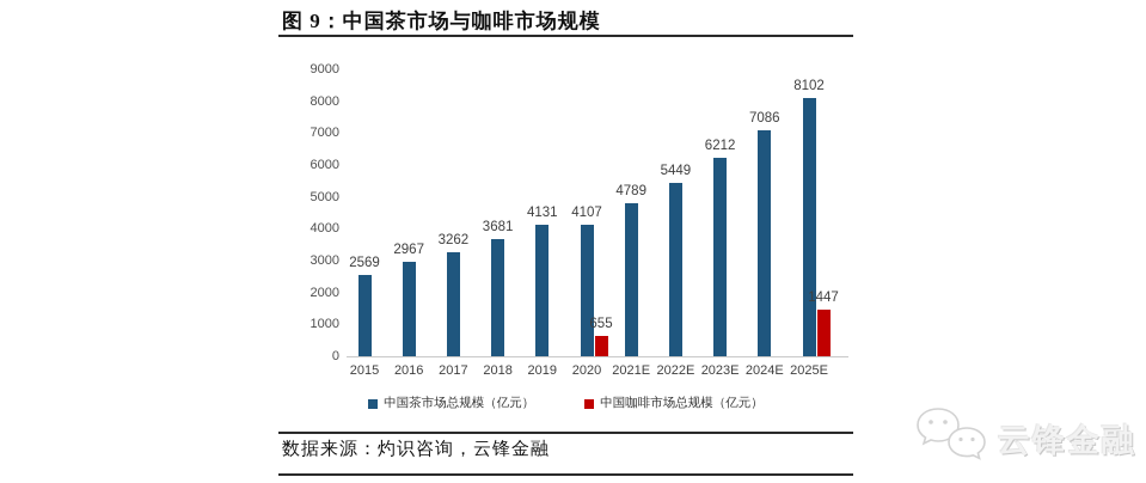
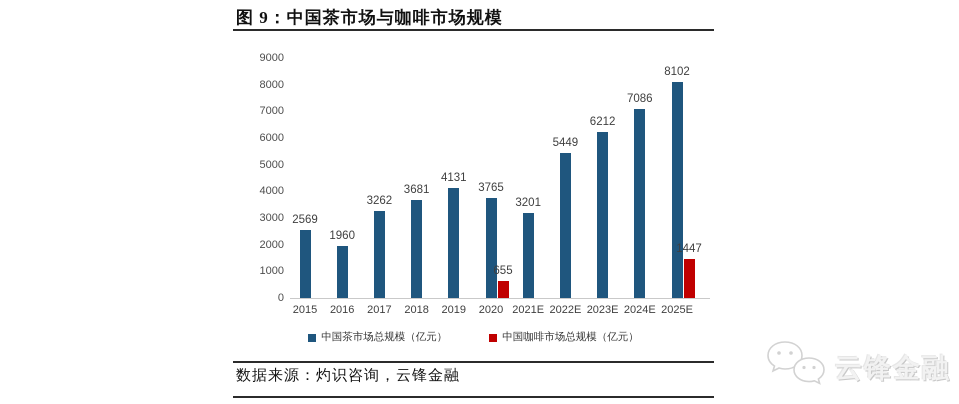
中国茶市场总规模（亿元）/2016: 2967 -> 1960
中国茶市场总规模（亿元）/2020: 4107 -> 3765
中国茶市场总规模（亿元）/2021E: 4789 -> 3201
